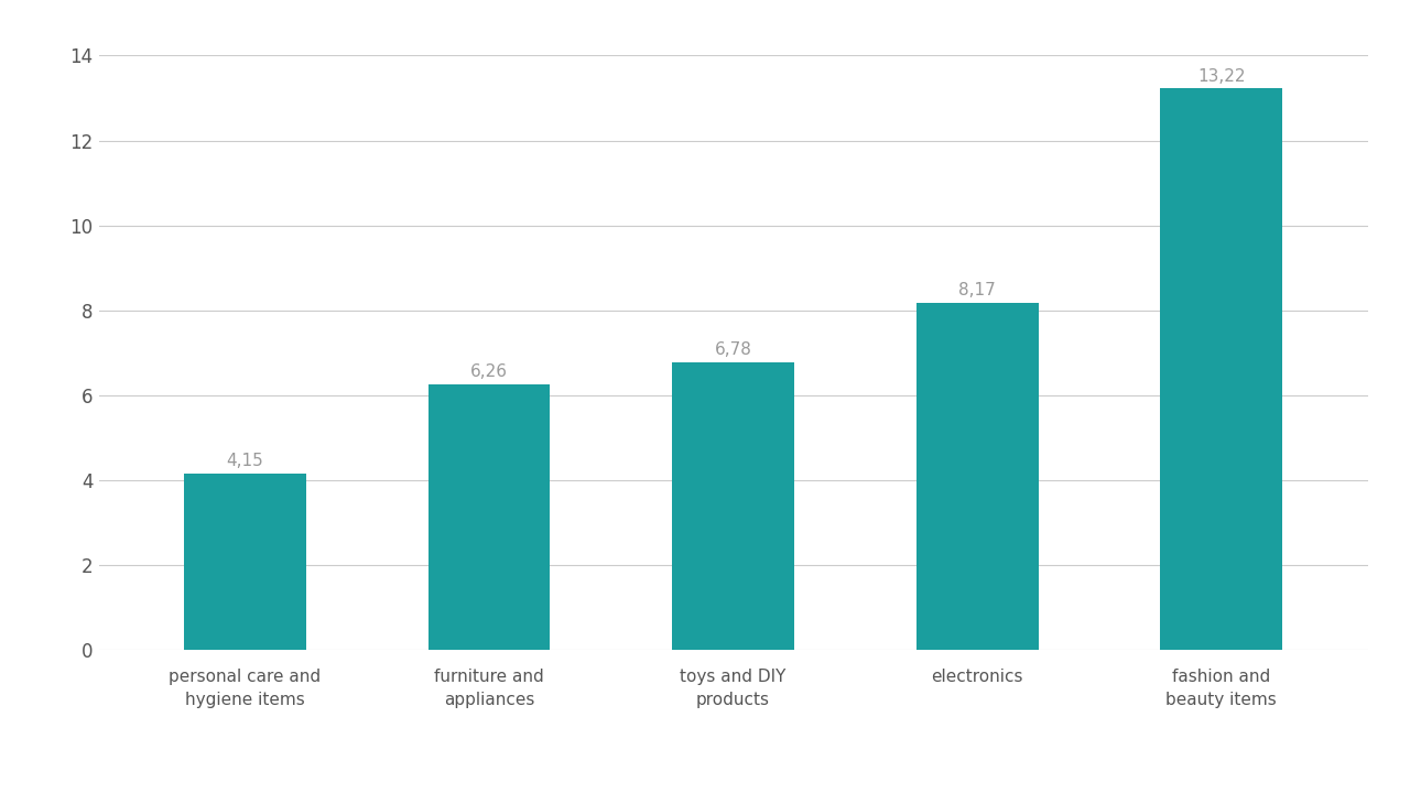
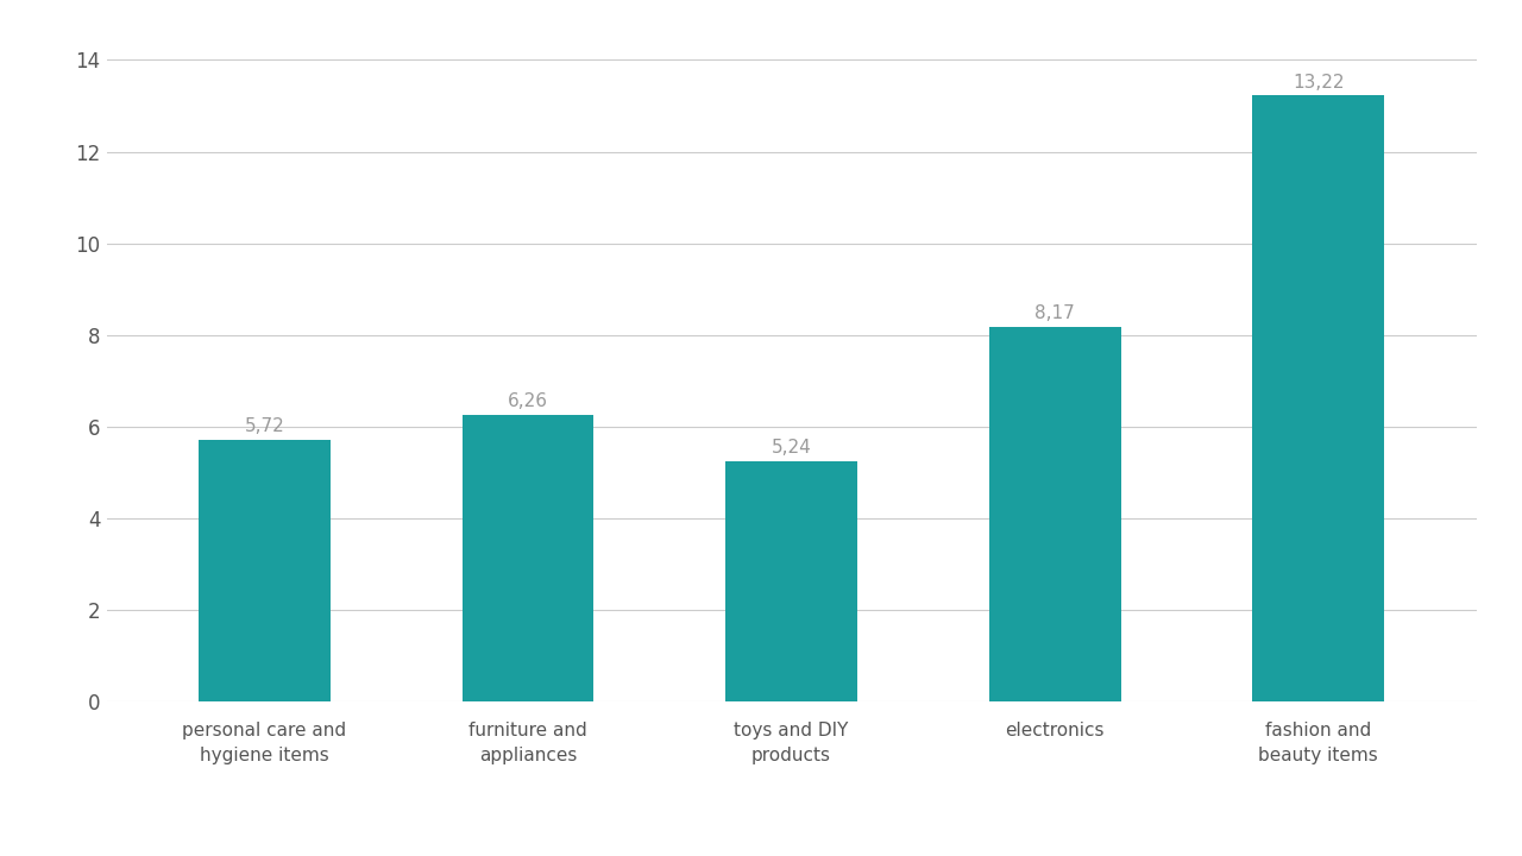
personal care and hygiene items: 4,15 -> 5,72
toys and DIY products: 6,78 -> 5,24
